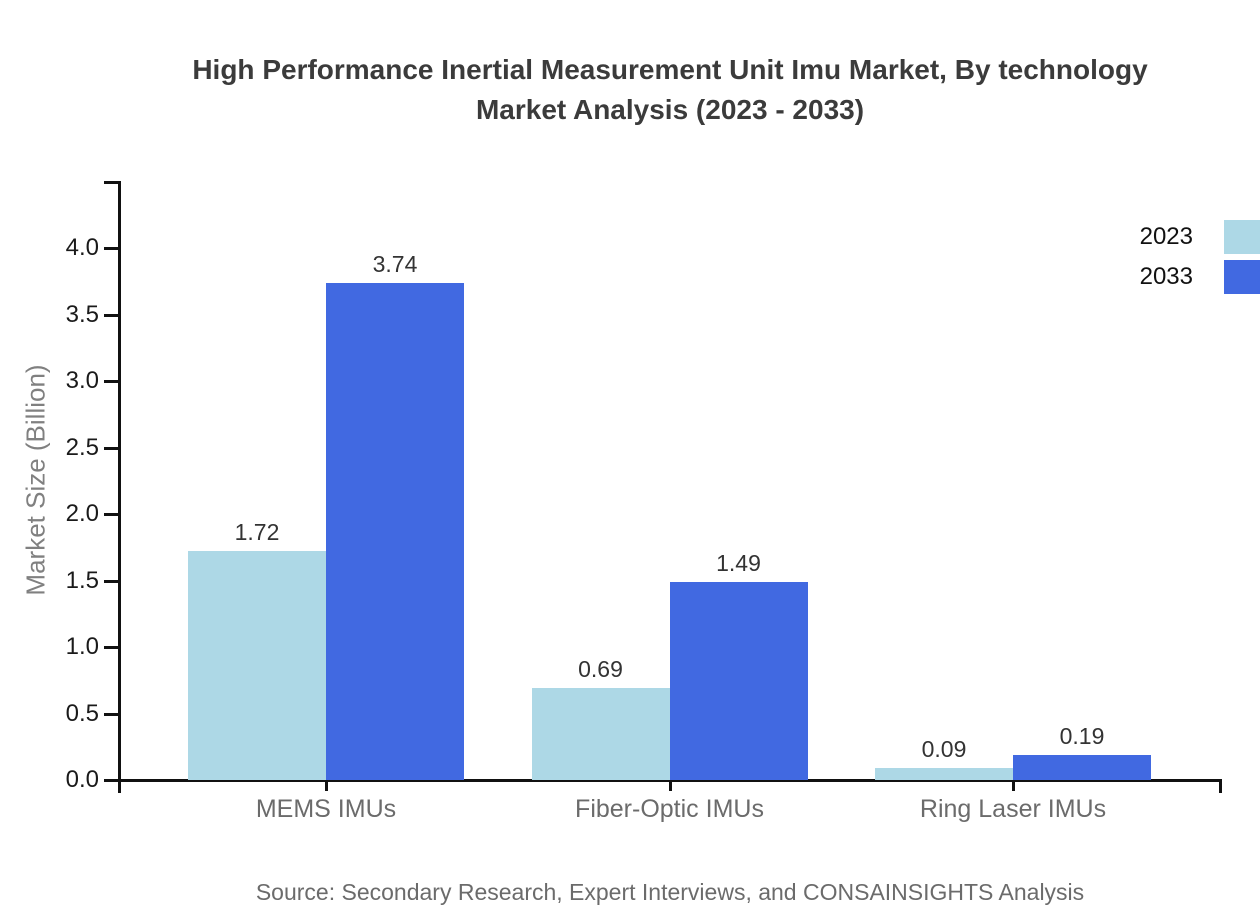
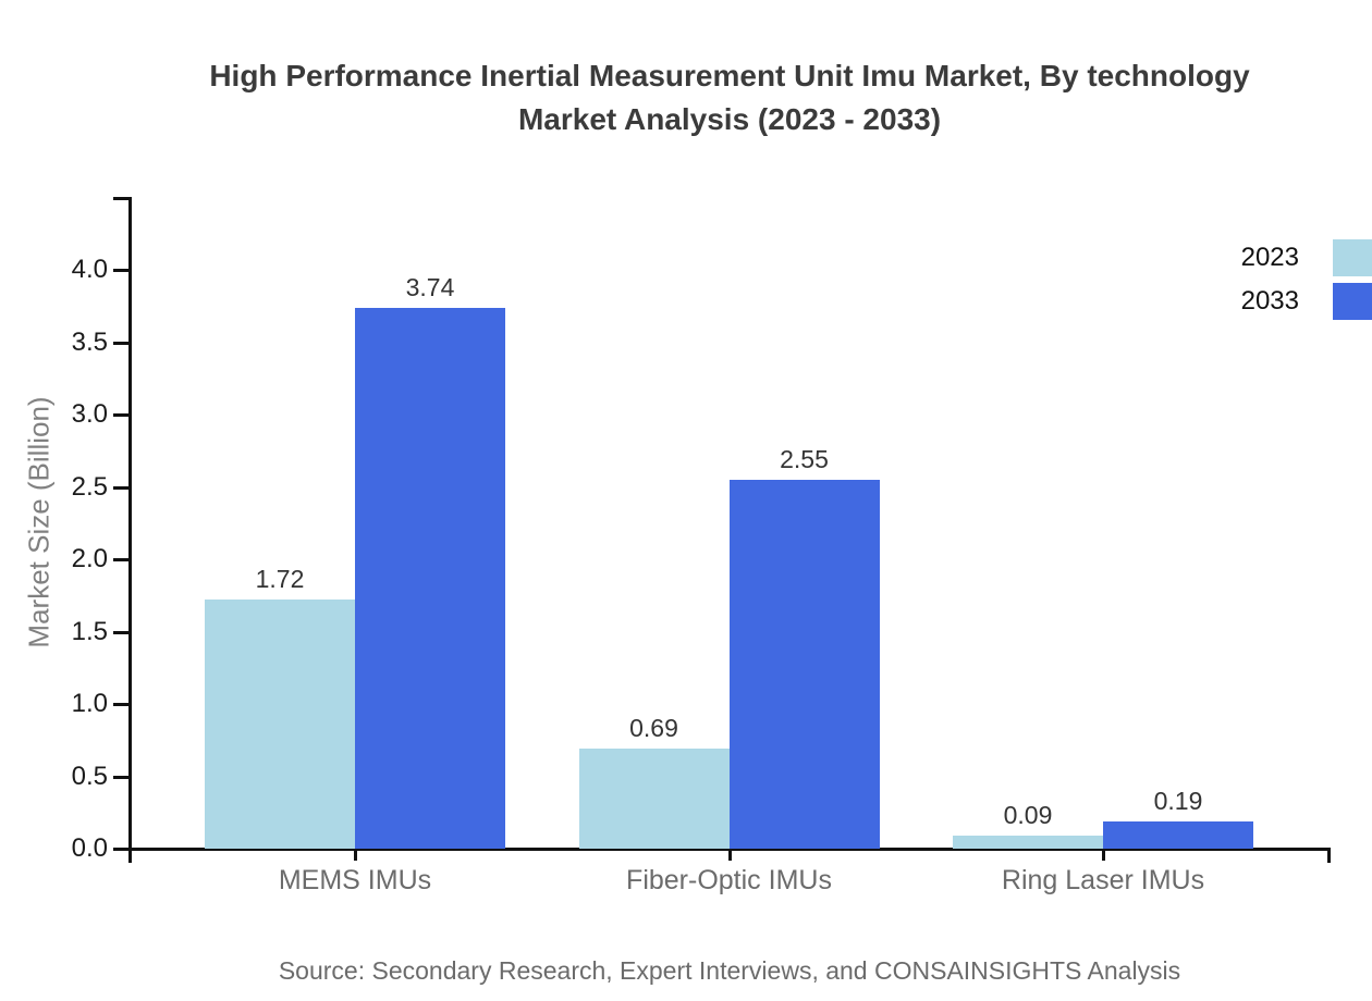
2033/Fiber-Optic IMUs: 1.49 -> 2.55
